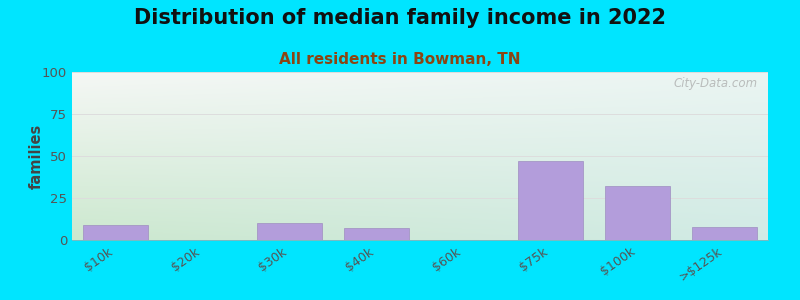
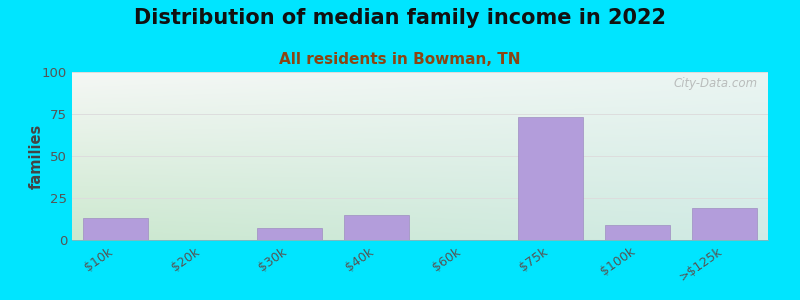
$10k: 9 -> 13
$30k: 10 -> 7
$40k: 7 -> 15
$75k: 47 -> 73
$100k: 32 -> 9
>$125k: 8 -> 19
